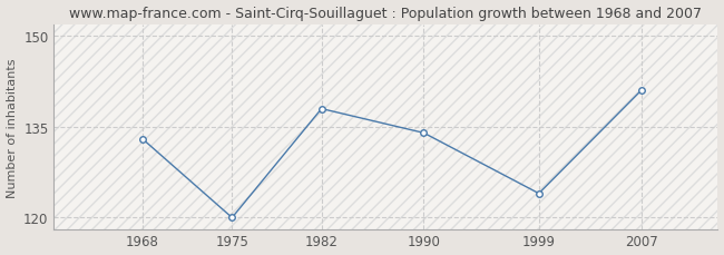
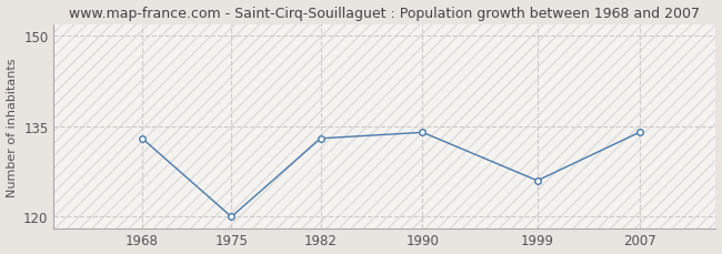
1982: 138 -> 133
1999: 124 -> 126
2007: 141 -> 134
